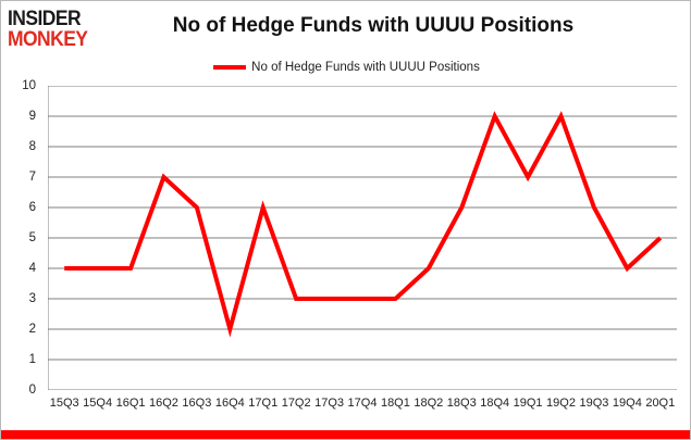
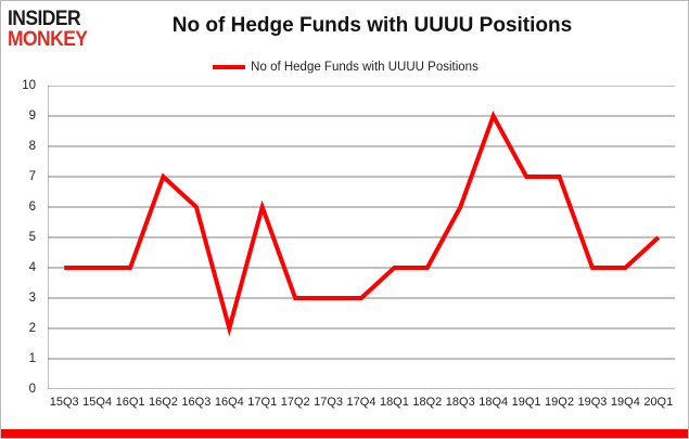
18Q1: 3 -> 4
19Q2: 9 -> 7
19Q3: 6 -> 4
